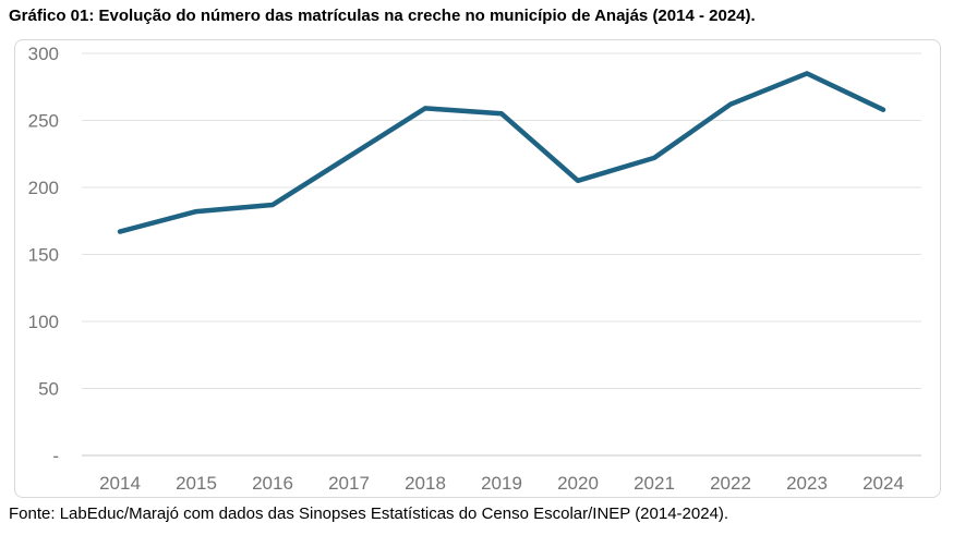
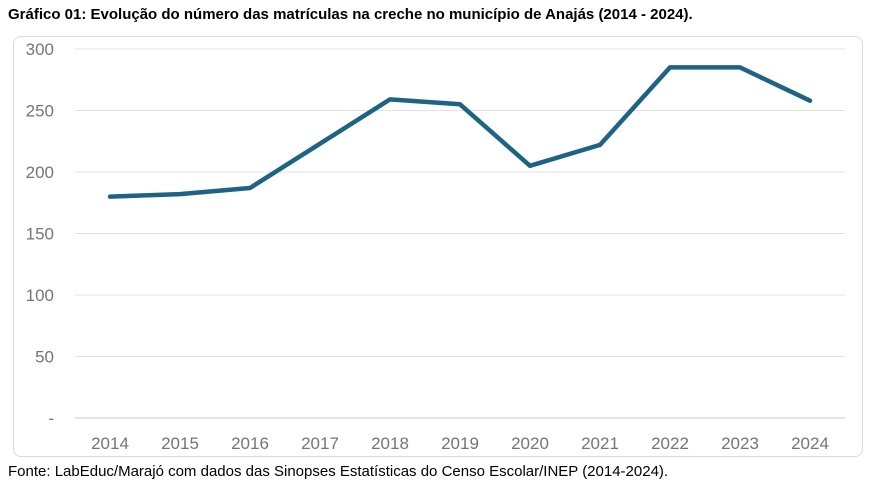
2014: 167 -> 180
2022: 262 -> 285
